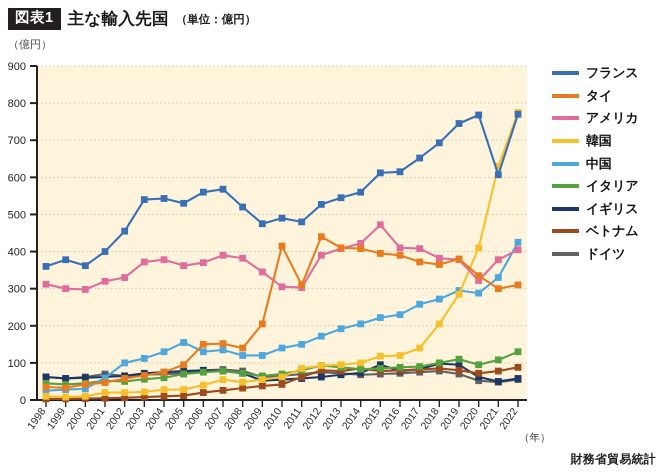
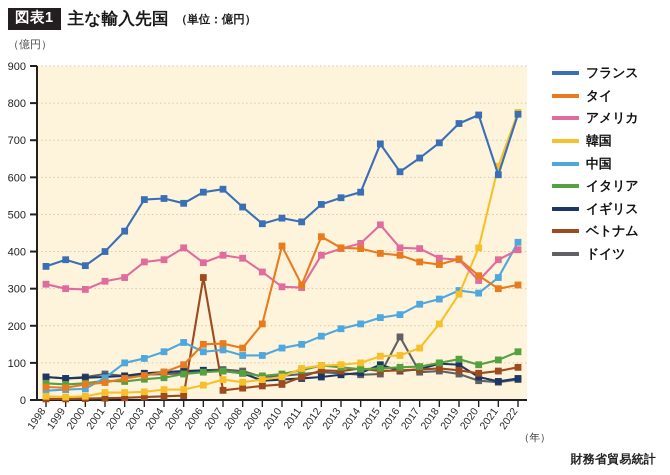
アメリカ/2005: 360 -> 410
ベトナム/2006: 20 -> 330
フランス/2015: 610 -> 690
ドイツ/2016: 70 -> 170
